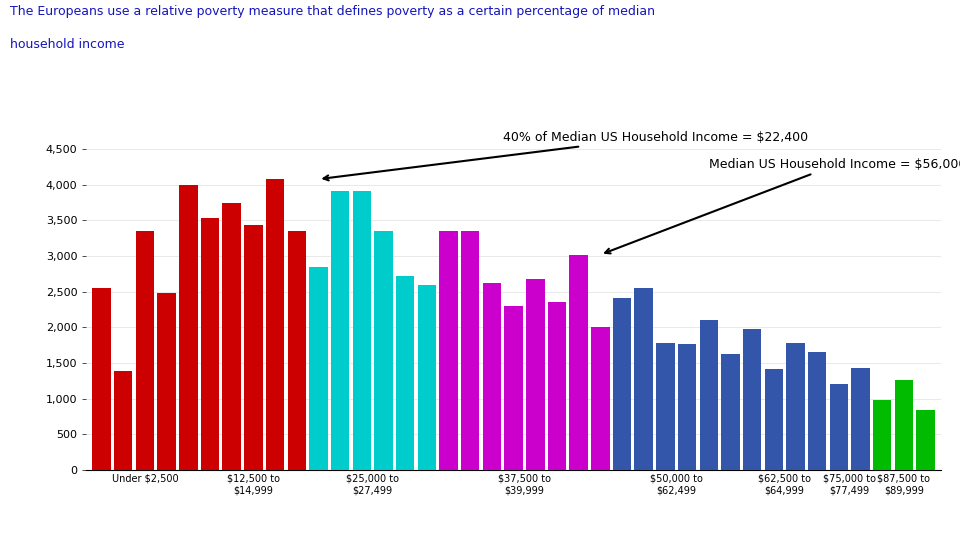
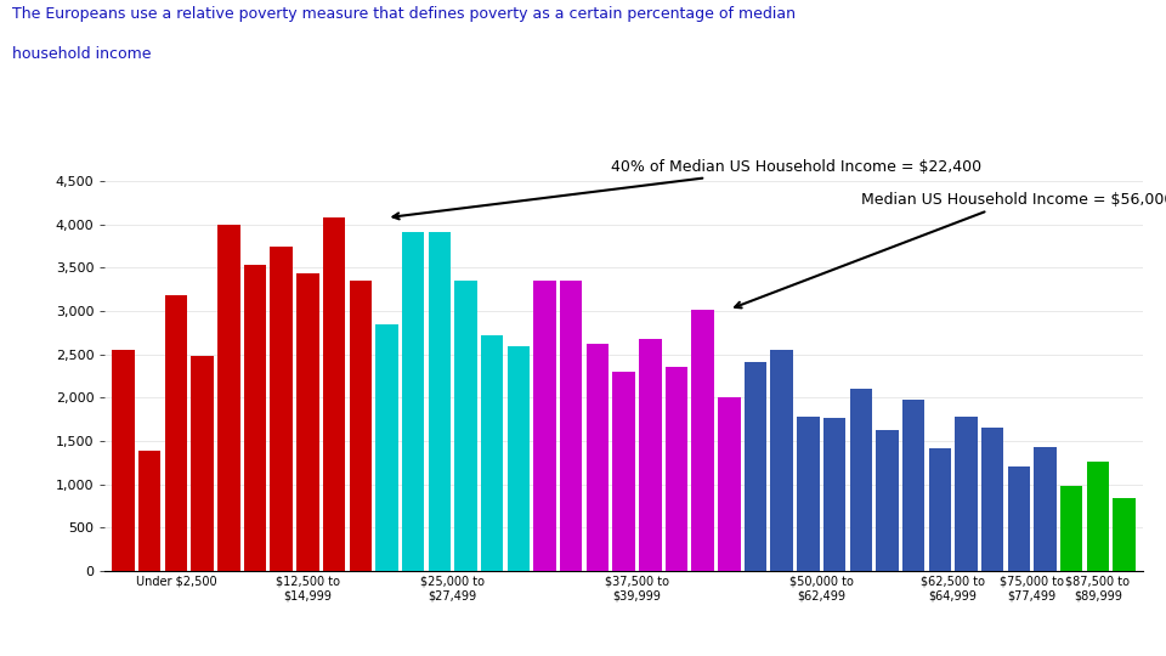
Under $2,500: 3,350 -> 3,180
